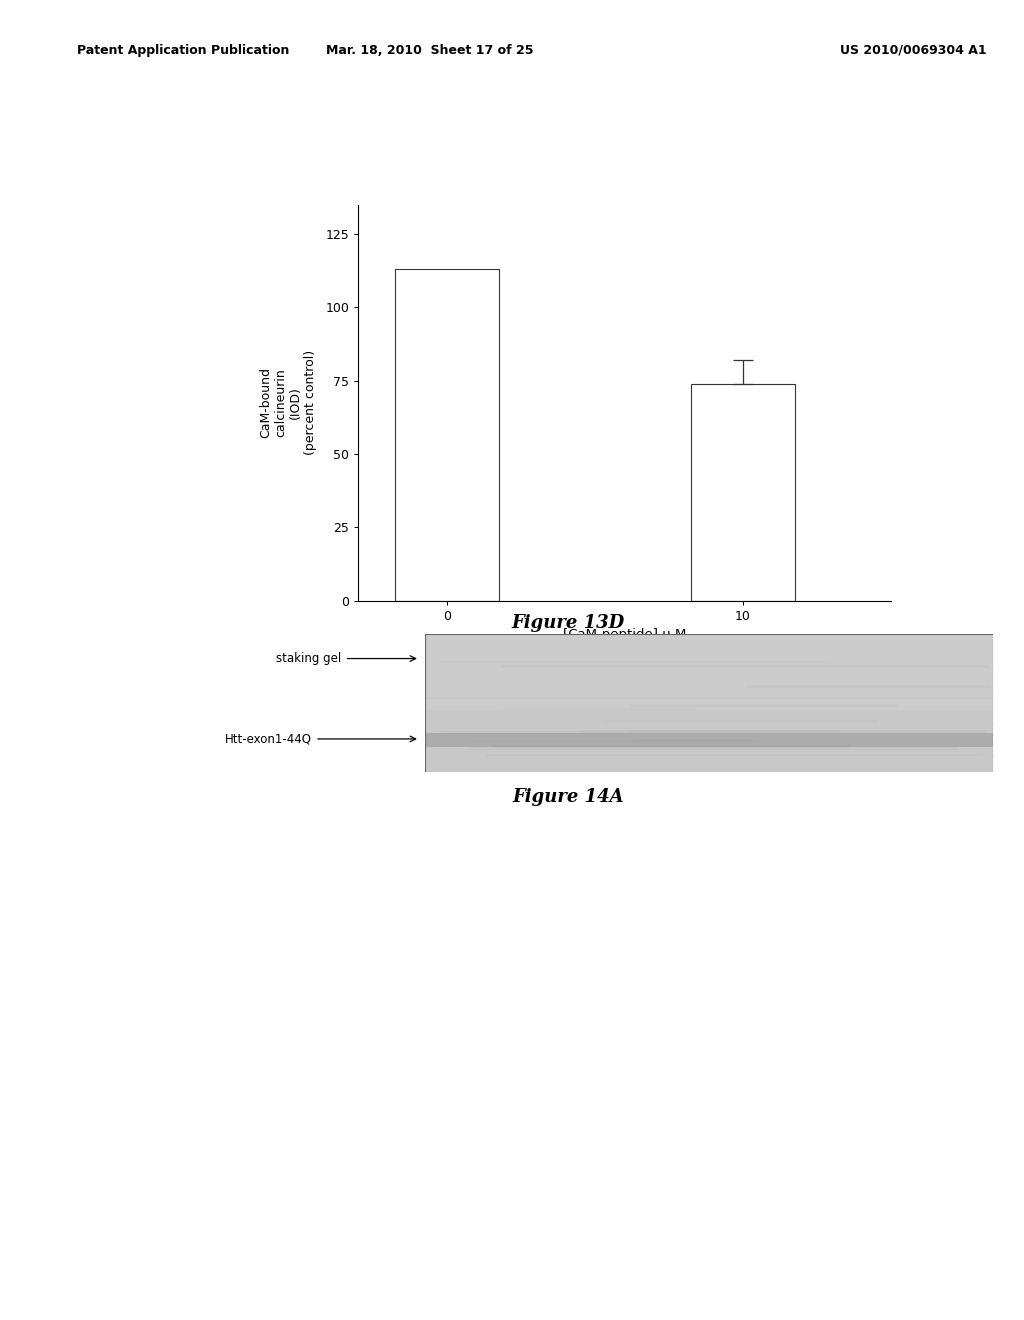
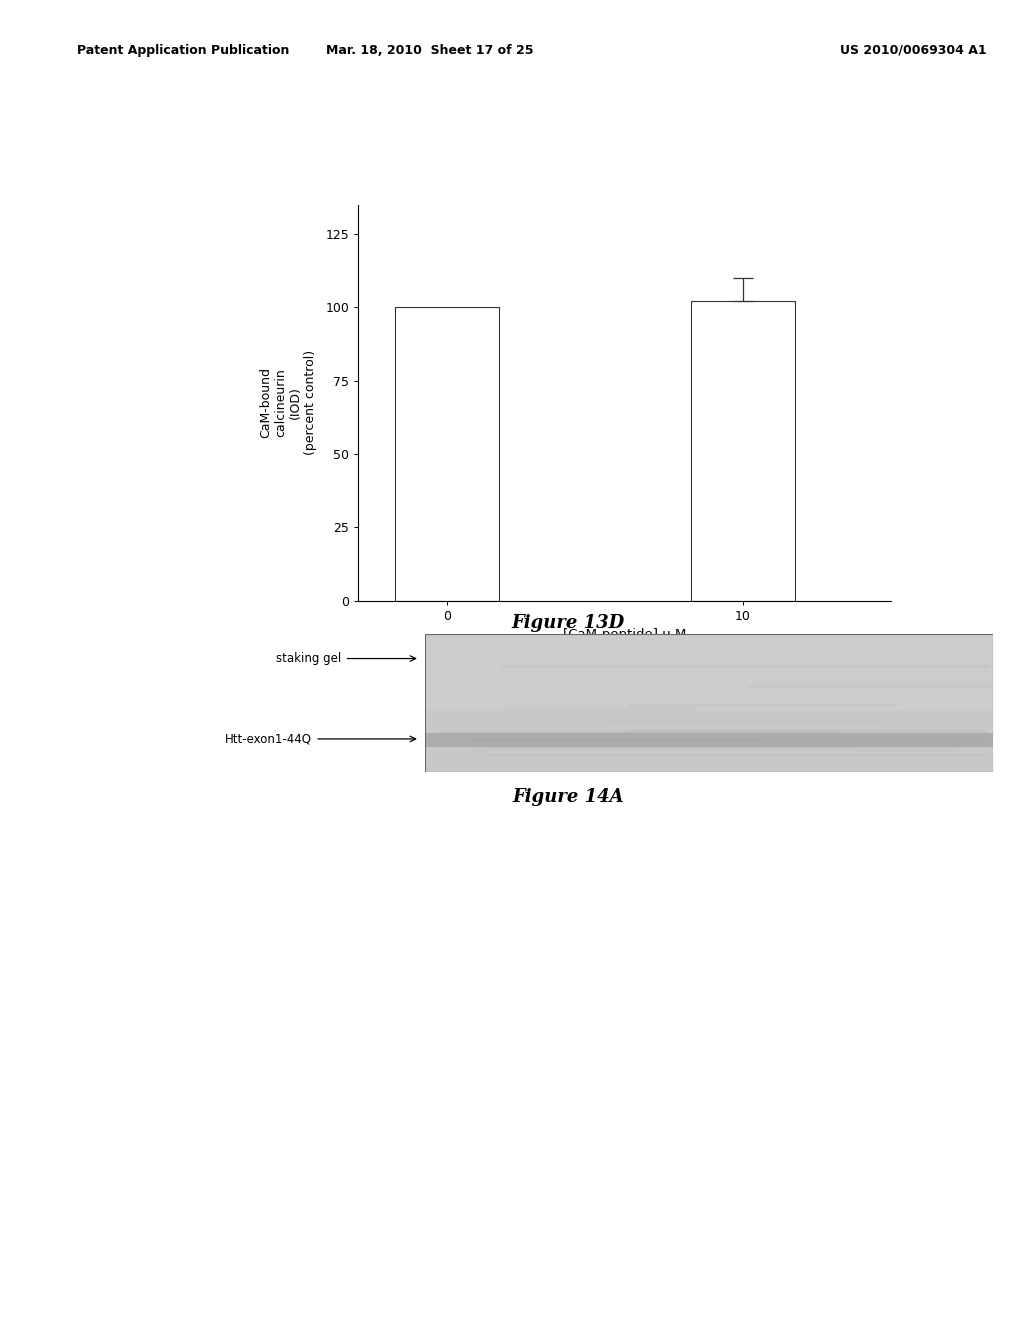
0: 113 -> 100
10: 74 -> 102
